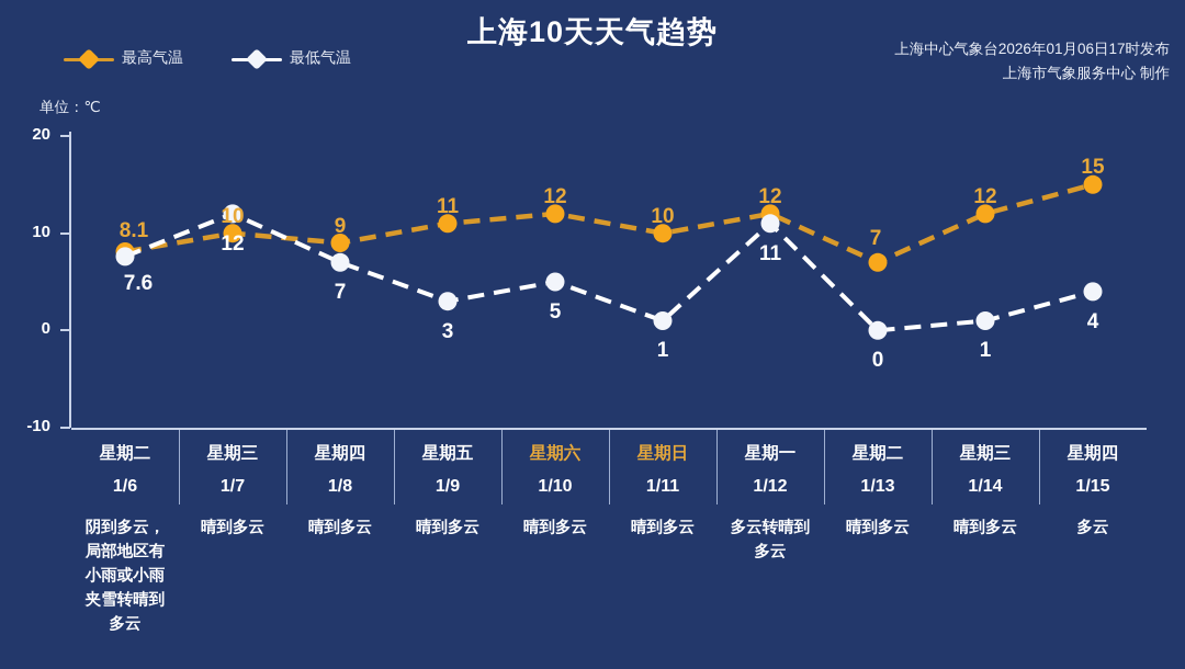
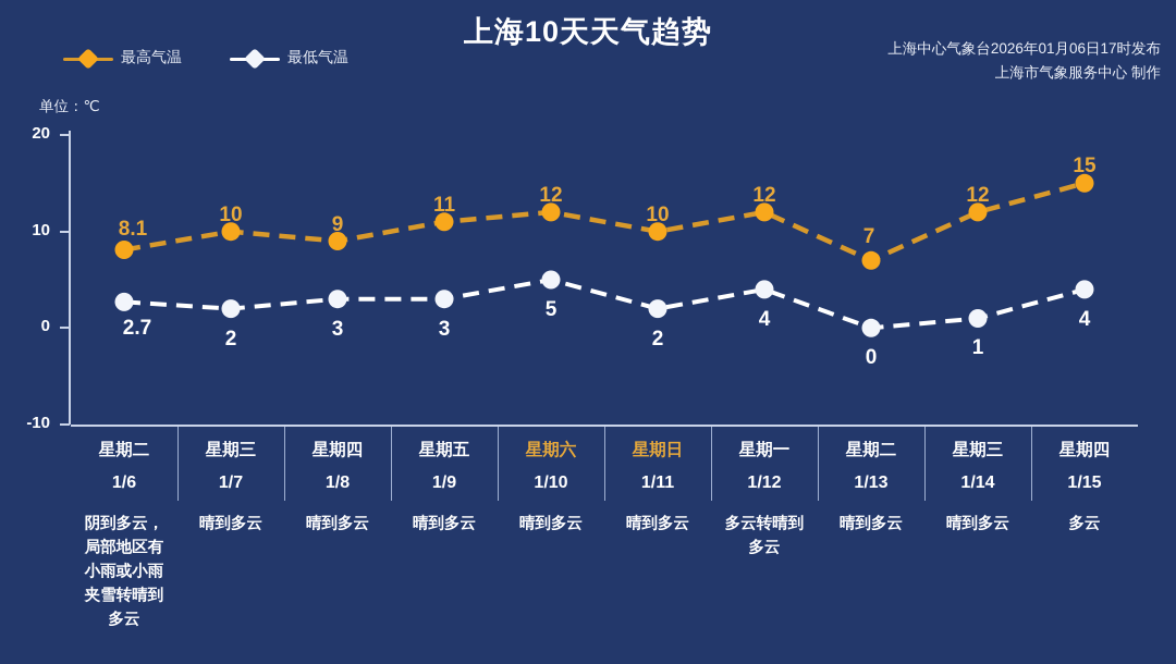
最低气温/1/6: 7.6 -> 2.7
最低气温/1/7: 12 -> 2
最低气温/1/8: 7 -> 3
最低气温/1/11: 1 -> 2
最低气温/1/12: 11 -> 4
